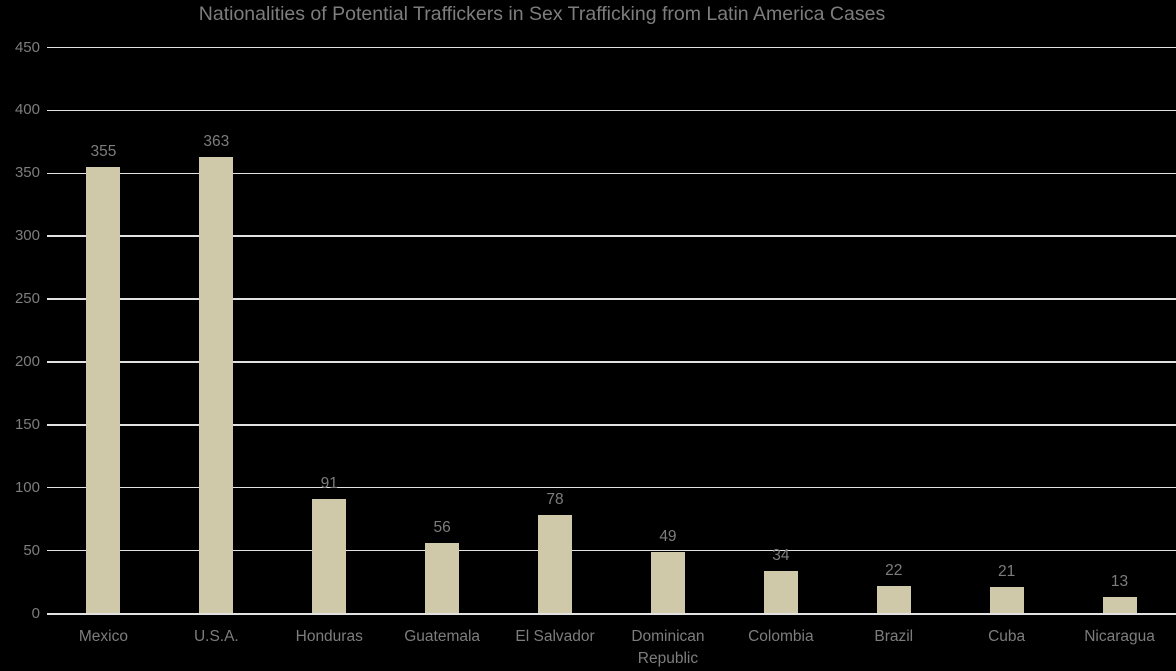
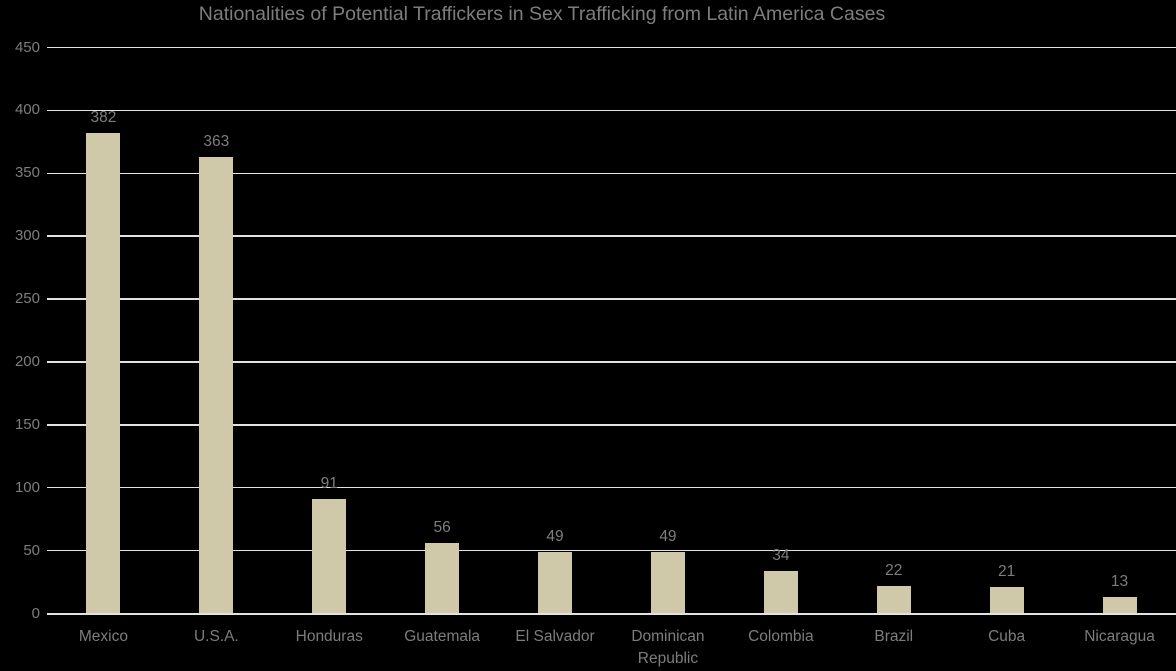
Mexico: 355 -> 382
El Salvador: 78 -> 49
